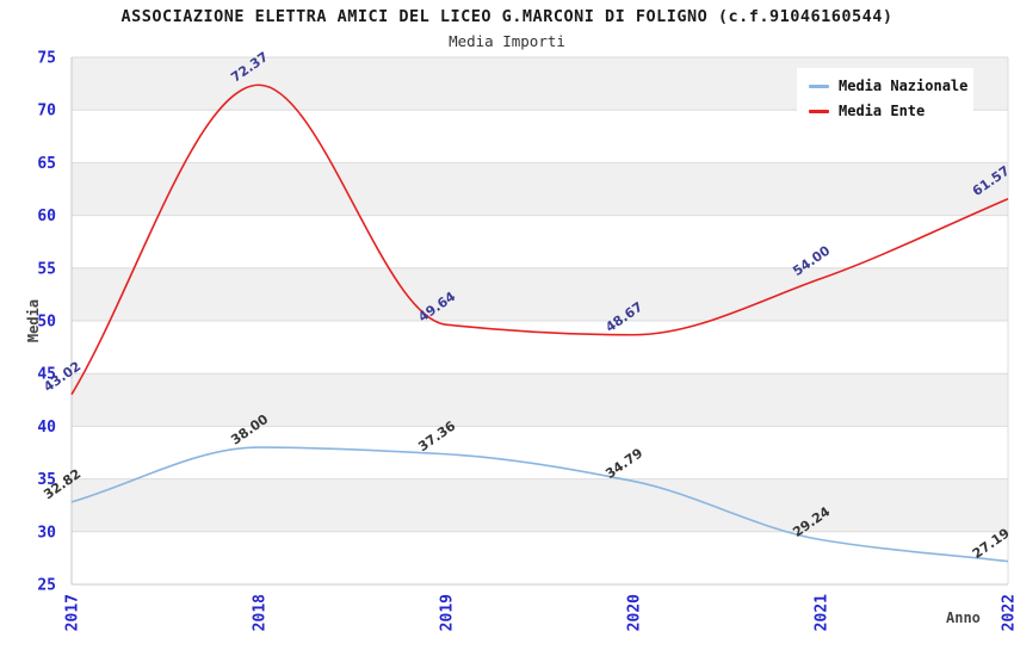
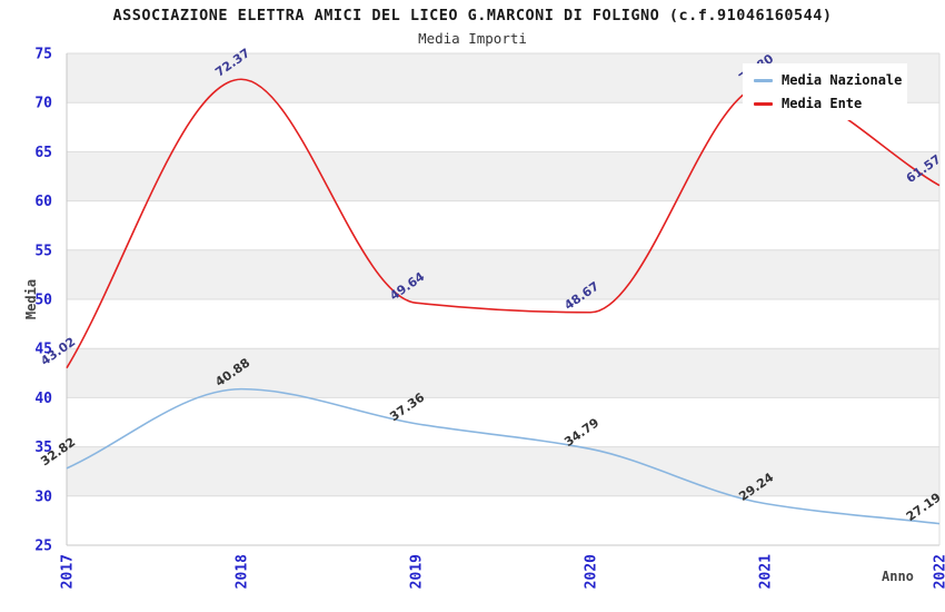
Media Nazionale/2018: 38.00 -> 40.88
Media Ente/2021: 54.00 -> 71.80
